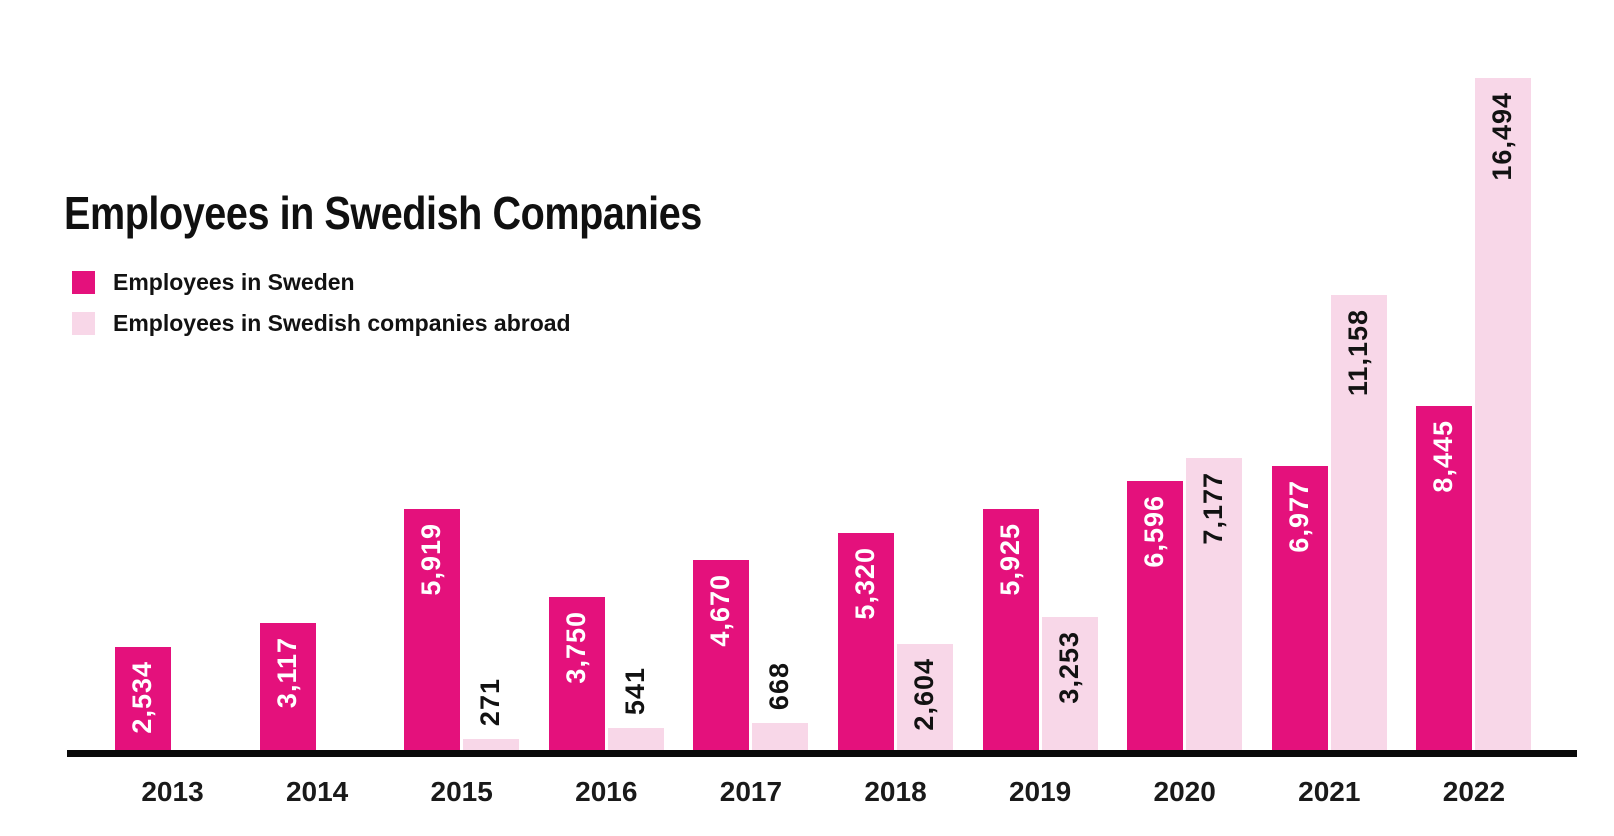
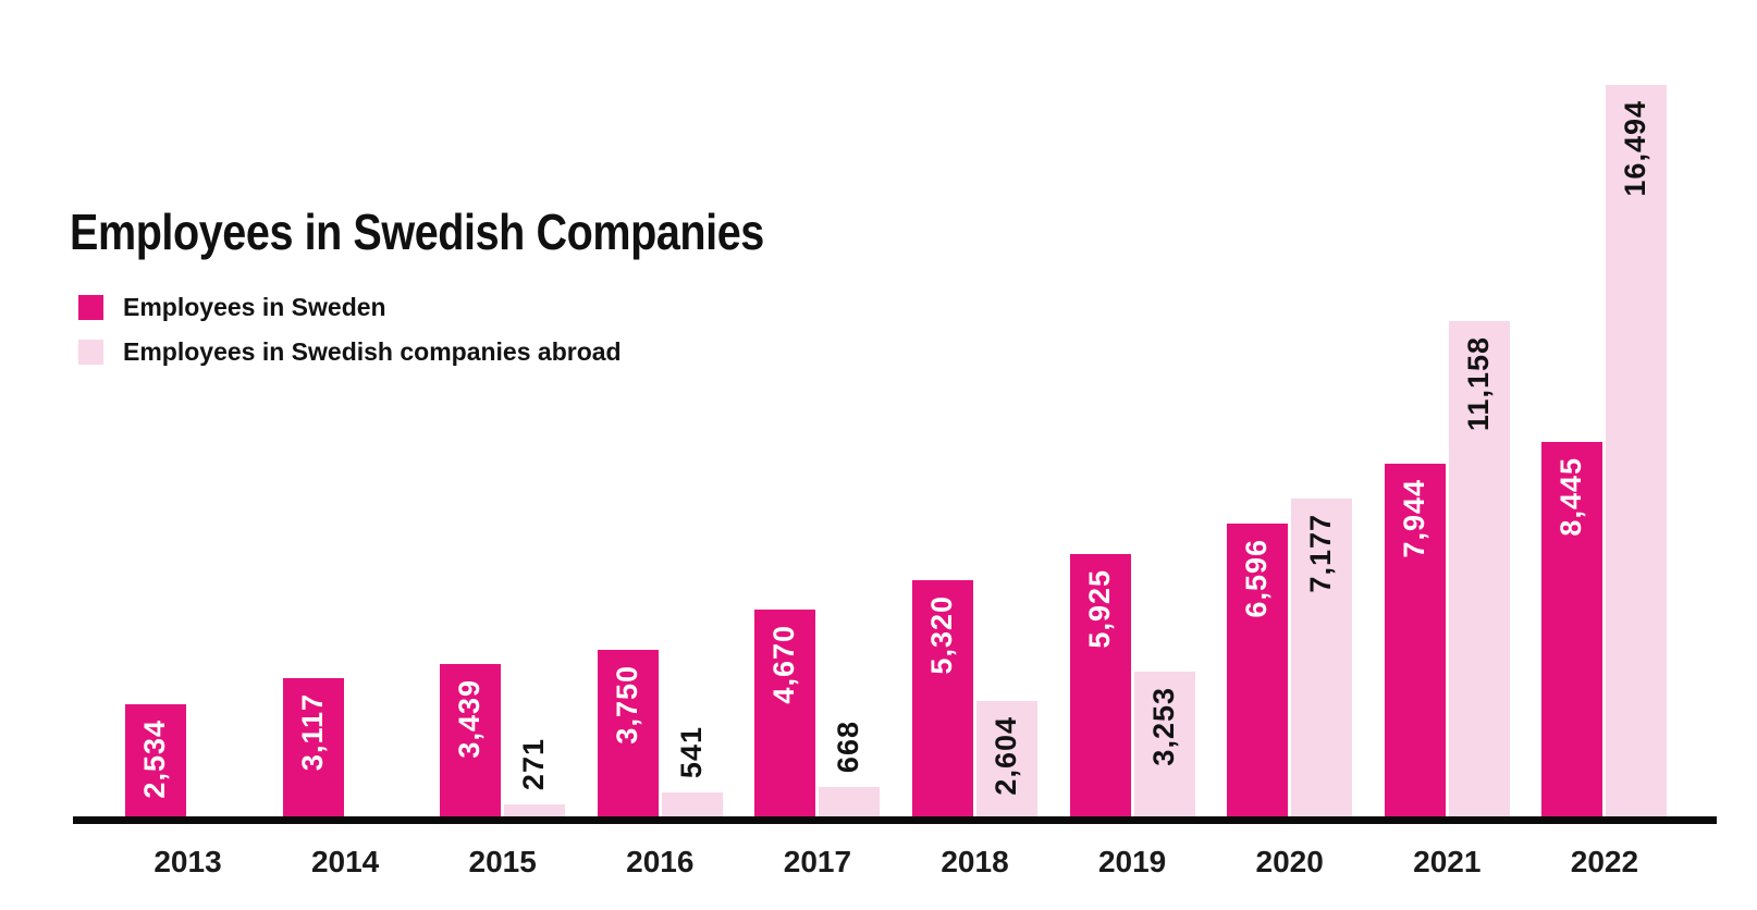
Employees in Sweden/2015: 5,919 -> 3,439
Employees in Sweden/2021: 6,977 -> 7,944
